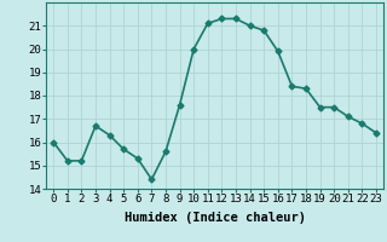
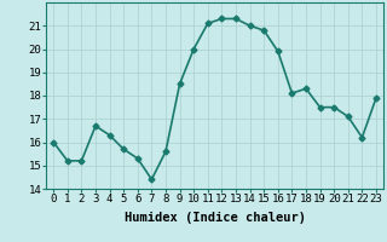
9: 17.6 -> 18.5
17: 18.4 -> 18.1
22: 16.8 -> 16.2
23: 16.4 -> 17.9
